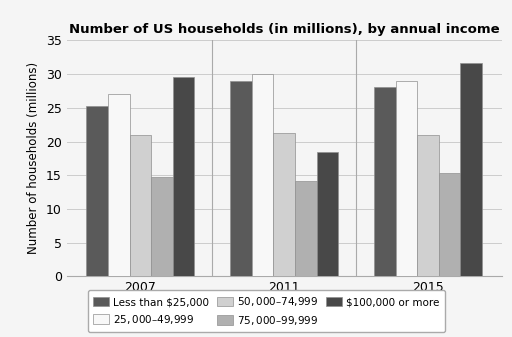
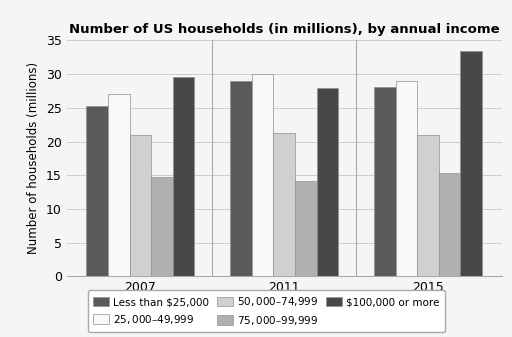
$100,000 or more/2011: 18.4 -> 28.0
$100,000 or more/2015: 31.6 -> 33.5
